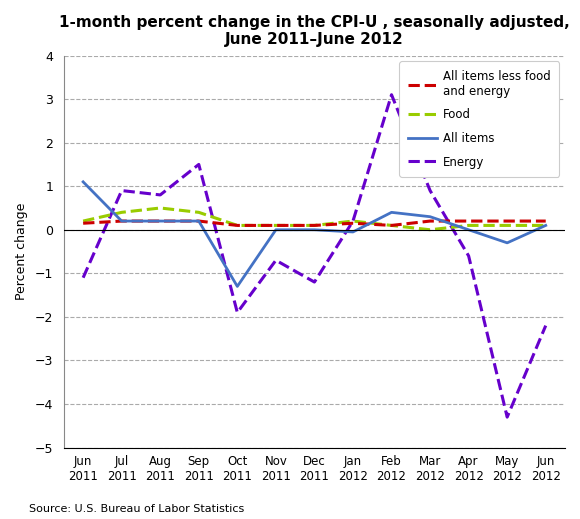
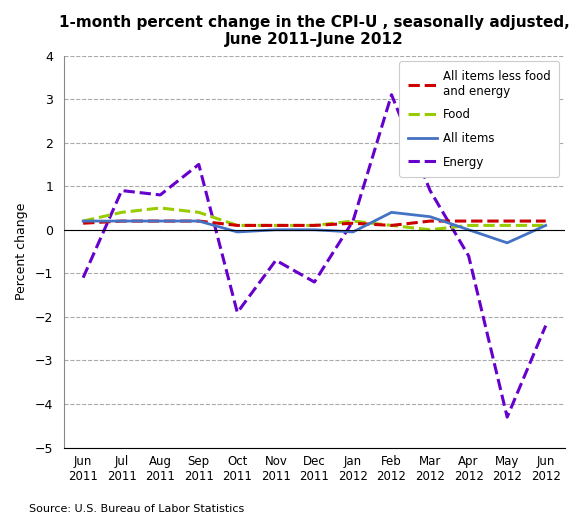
All items/Jun 2011: 1.10 -> 0.20
All items/Oct 2011: -1.30 -> -0.05
